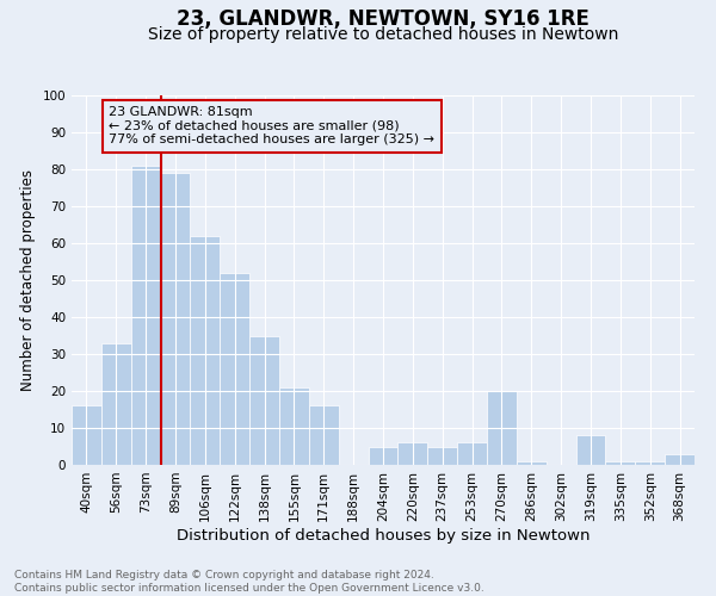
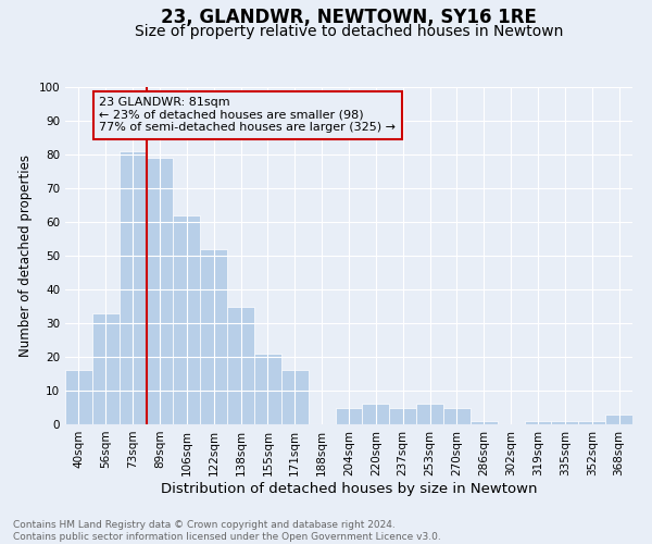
270sqm: 20 -> 5
319sqm: 8 -> 1
